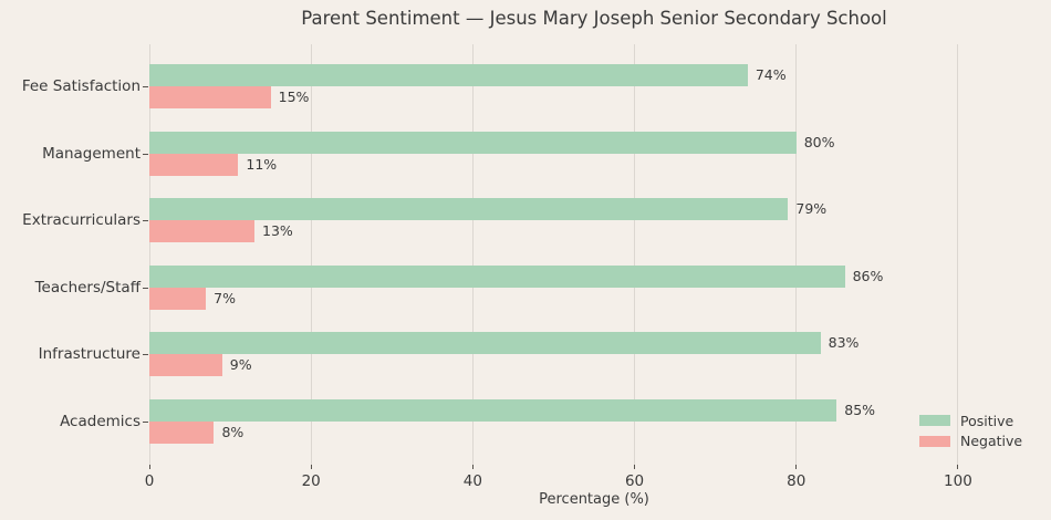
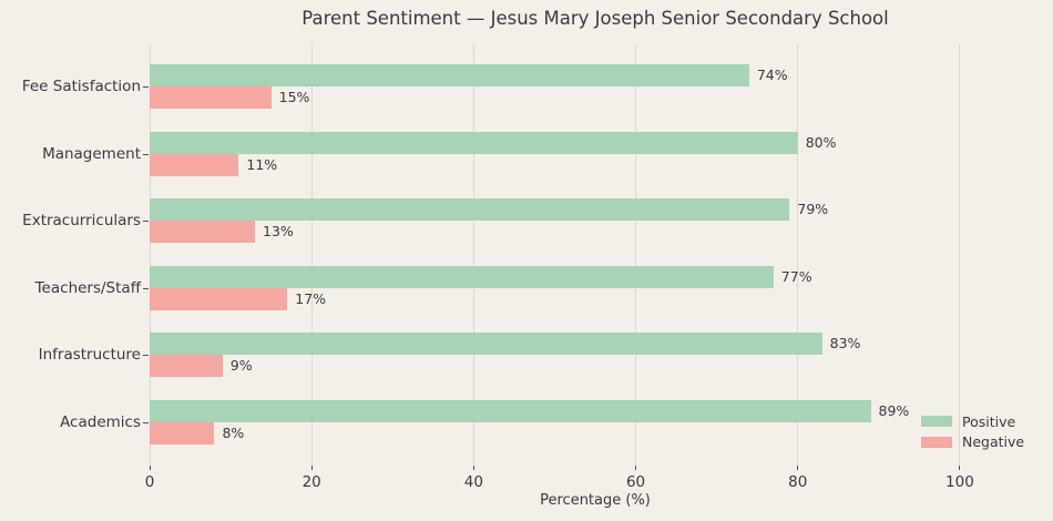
Positive/Teachers/Staff: 86% -> 77%
Negative/Teachers/Staff: 7% -> 17%
Positive/Academics: 85% -> 89%
